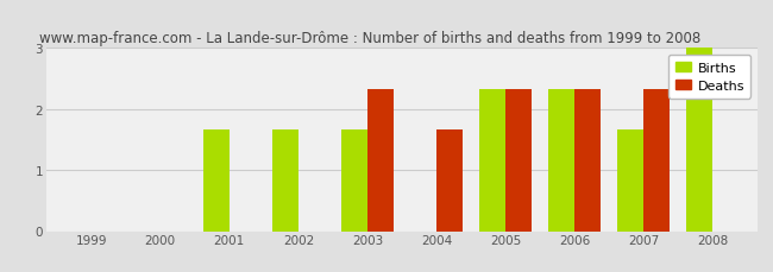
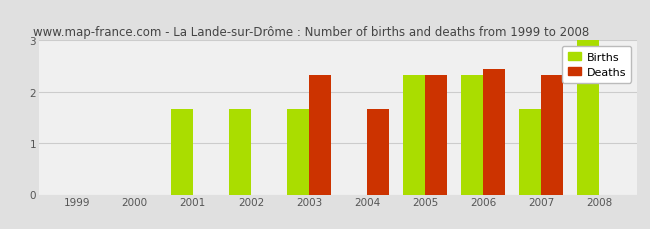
Deaths/2006: 2.33 -> 2.44
